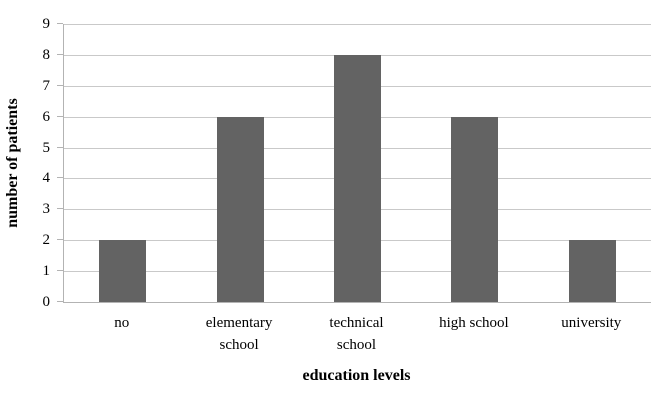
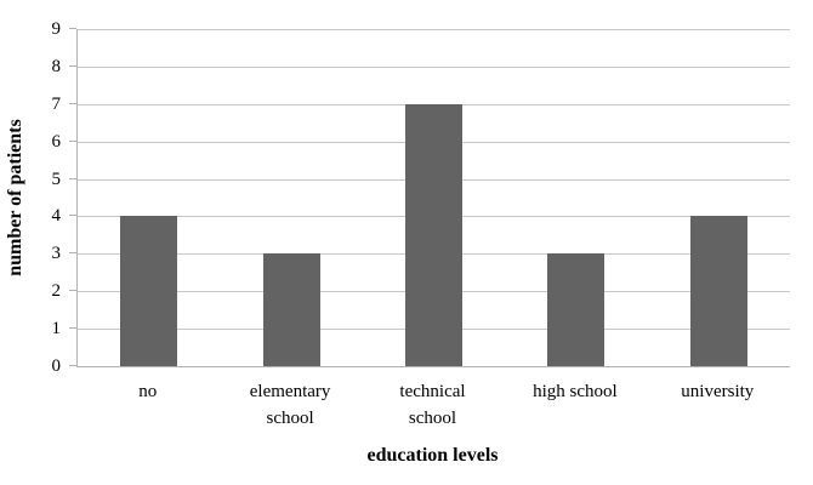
no: 2 -> 4
elementary school: 6 -> 3
technical school: 8 -> 7
high school: 6 -> 3
university: 2 -> 4
